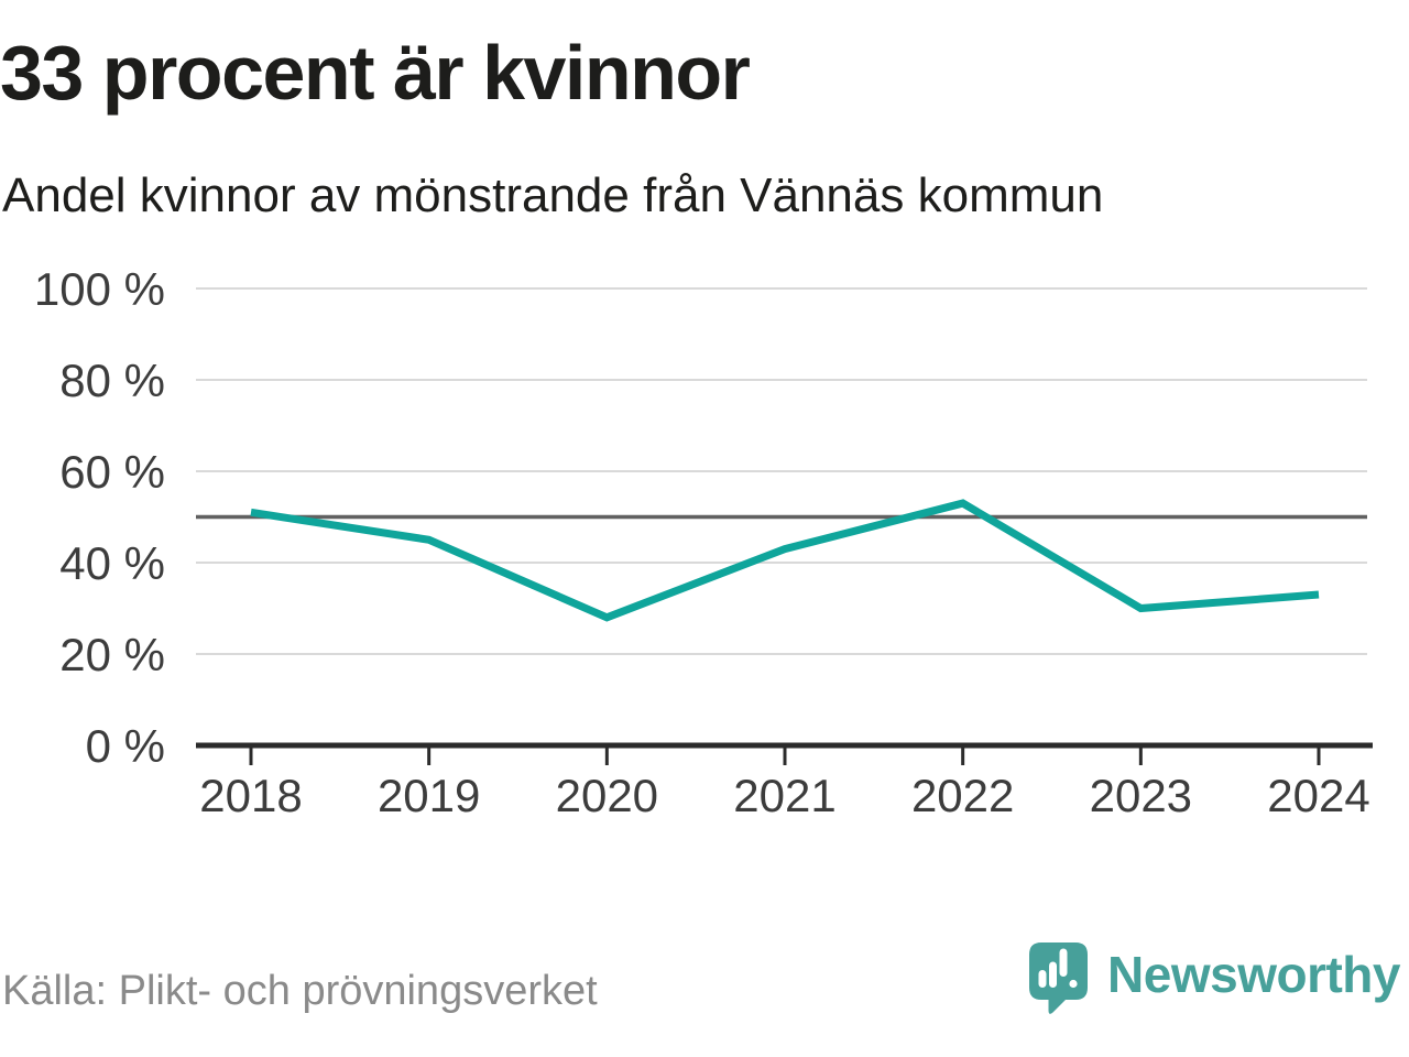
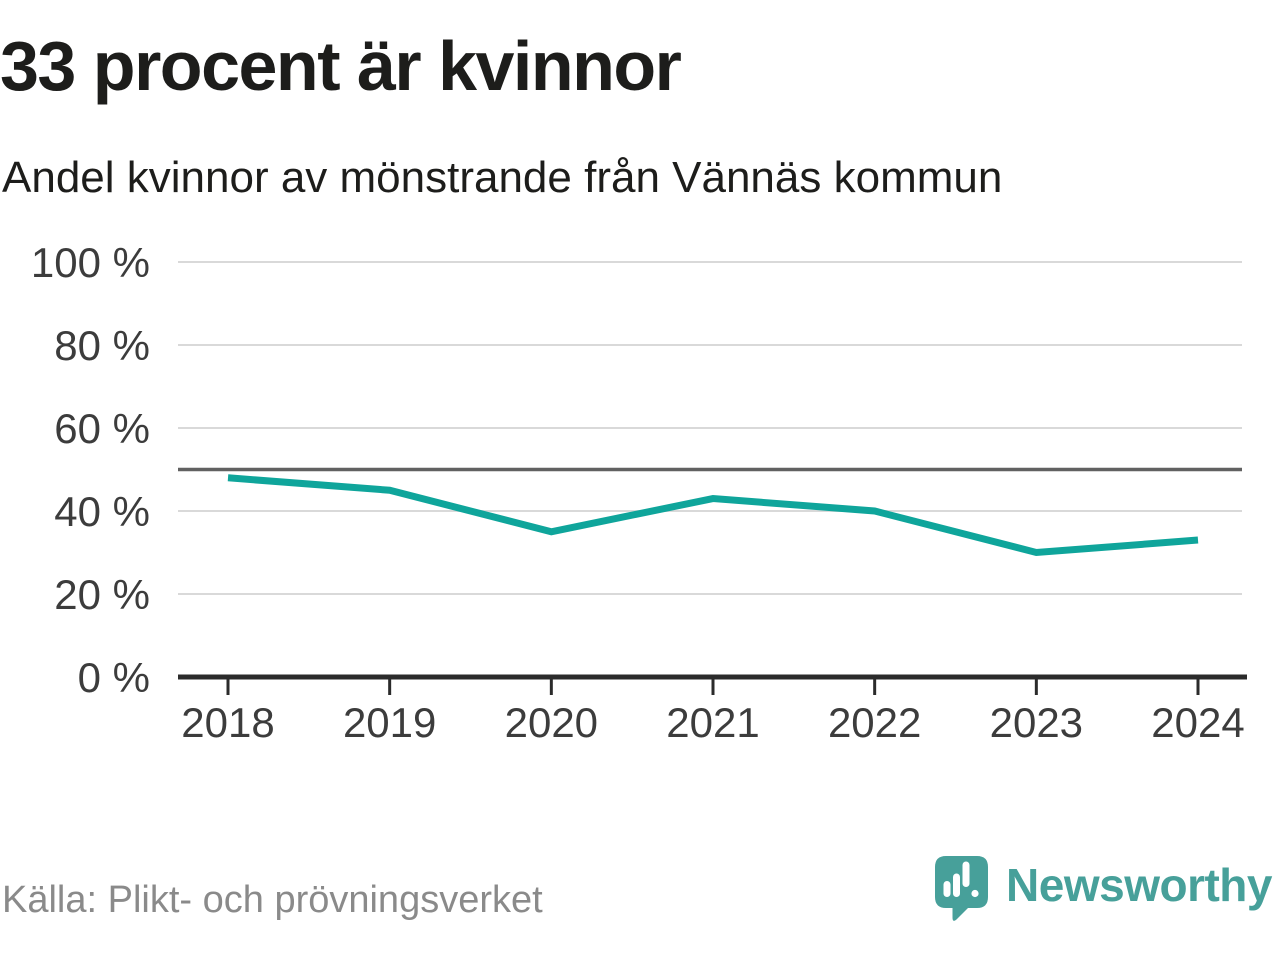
2018: 51% -> 48%
2020: 28% -> 35%
2022: 53% -> 40%
